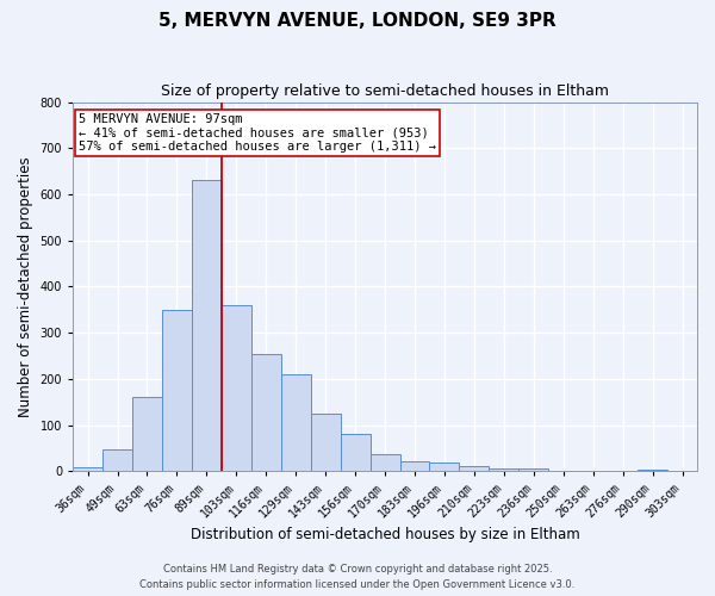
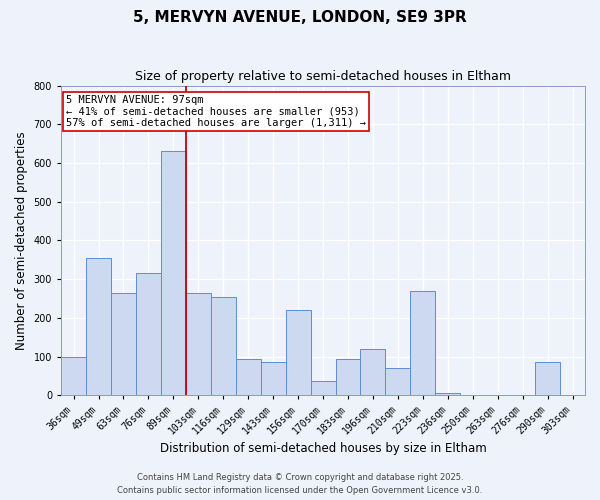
36sqm: 8 -> 100
49sqm: 48 -> 355
63sqm: 160 -> 265
76sqm: 350 -> 315
103sqm: 360 -> 265
129sqm: 210 -> 95
143sqm: 125 -> 85
156sqm: 80 -> 220
183sqm: 22 -> 95
196sqm: 20 -> 120
210sqm: 12 -> 70
223sqm: 7 -> 270
290sqm: 3 -> 85
